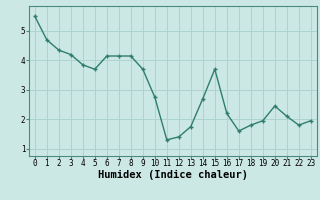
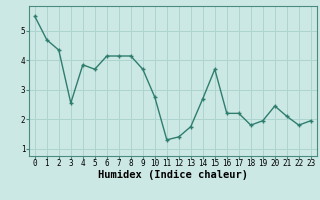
3: 4.20 -> 2.55
17: 1.60 -> 2.20
